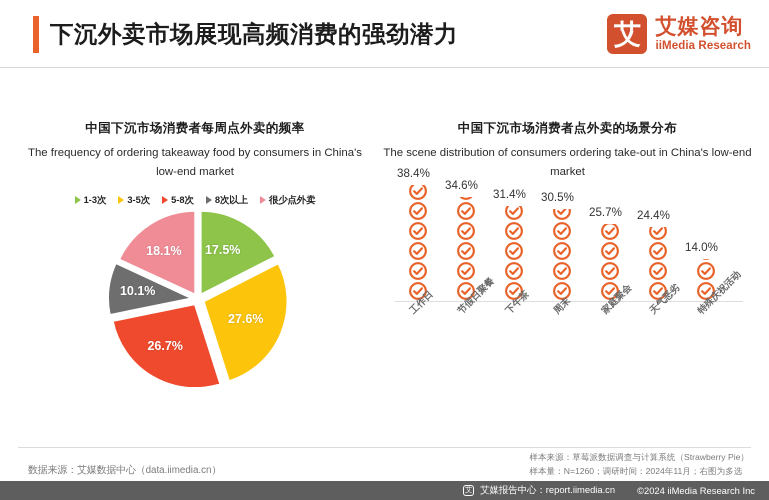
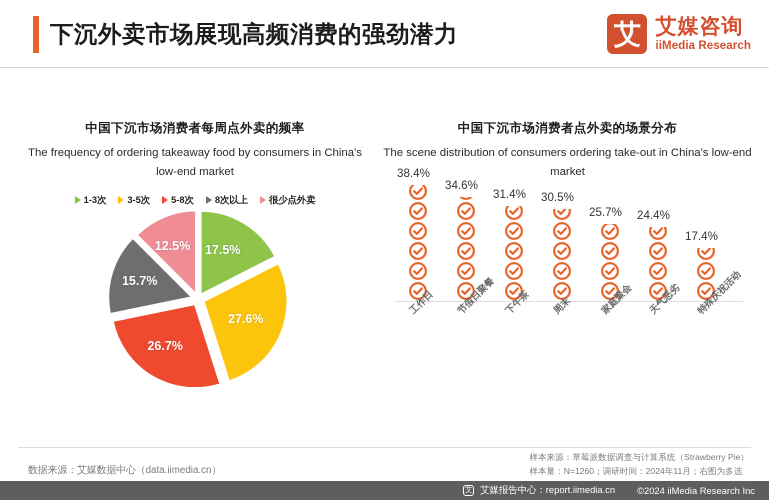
中国下沉市场消费者每周点外卖的频率/8次以上: 10.1% -> 15.7%
中国下沉市场消费者每周点外卖的频率/很少点外卖: 18.1% -> 12.5%
中国下沉市场消费者点外卖的场景分布/特殊庆祝活动: 14.0% -> 17.4%
